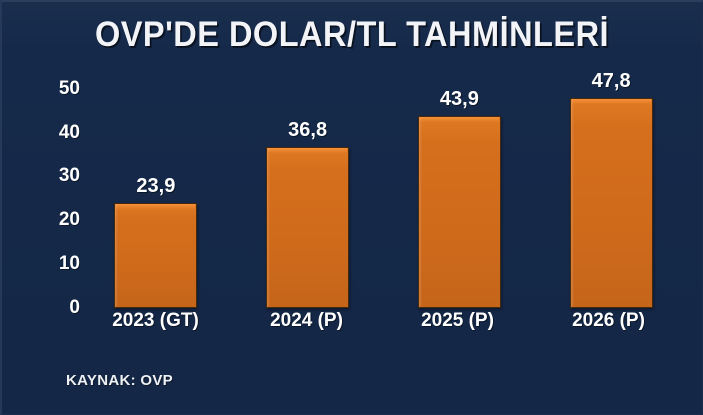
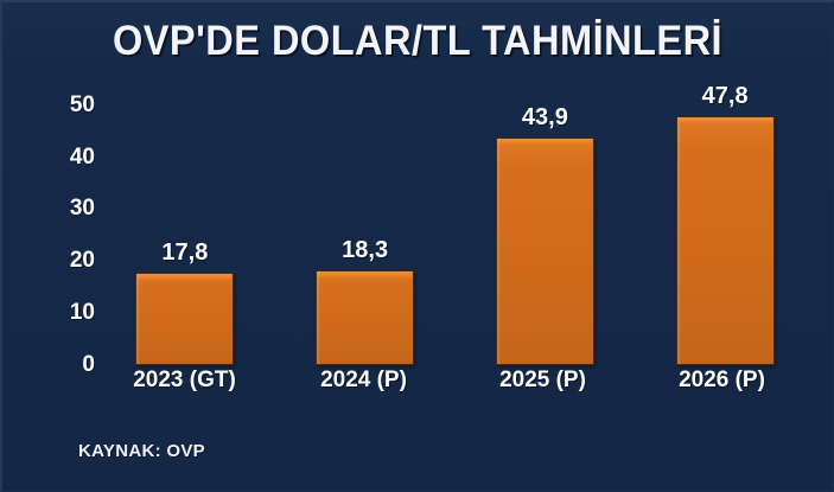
2023 (GT): 23,9 -> 17,8
2024 (P): 36,8 -> 18,3
